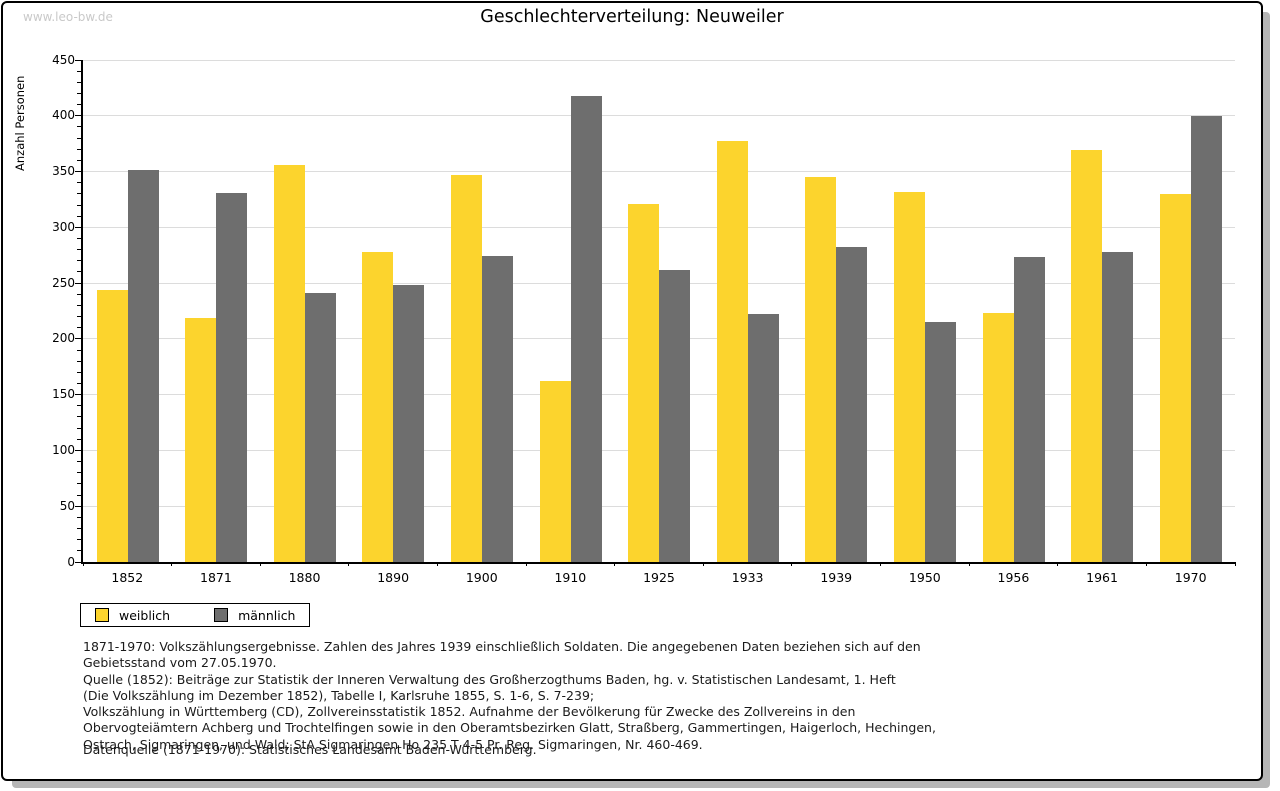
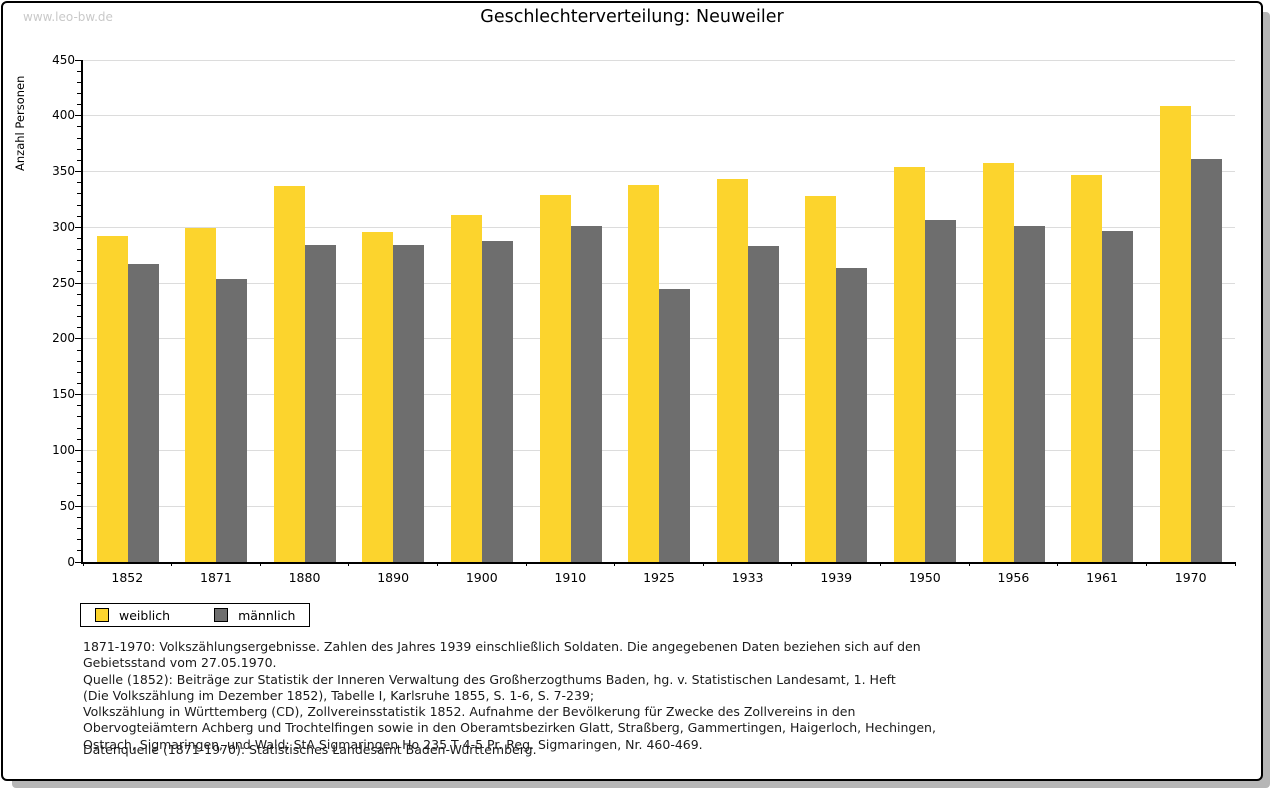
weiblich/1852: 244 -> 292
männlich/1852: 351 -> 267
weiblich/1871: 219 -> 299
männlich/1871: 331 -> 254
weiblich/1880: 356 -> 337
männlich/1880: 241 -> 284
weiblich/1890: 278 -> 296
männlich/1890: 248 -> 284
weiblich/1900: 347 -> 311
männlich/1900: 274 -> 288
weiblich/1910: 162 -> 329
männlich/1910: 418 -> 301
weiblich/1925: 321 -> 338
männlich/1925: 262 -> 245
weiblich/1933: 377 -> 343
männlich/1933: 222 -> 283
weiblich/1939: 345 -> 328
männlich/1939: 282 -> 264
weiblich/1950: 332 -> 354
männlich/1950: 215 -> 307
weiblich/1956: 223 -> 358
männlich/1956: 273 -> 301
weiblich/1961: 369 -> 347
männlich/1961: 278 -> 297
weiblich/1970: 330 -> 409
männlich/1970: 400 -> 361
